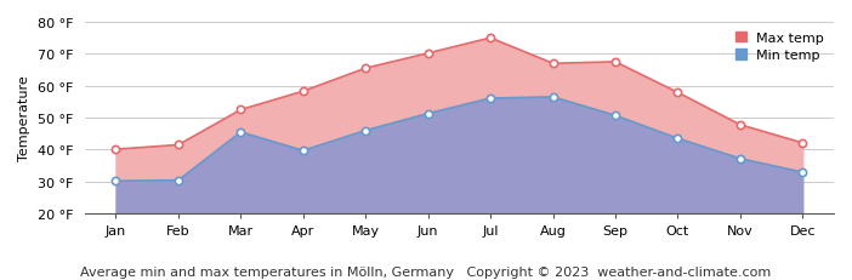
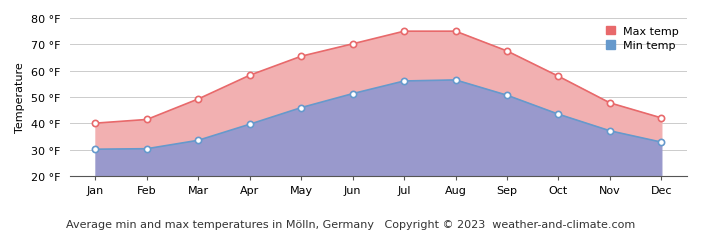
Max temp/Mar: 52.5 °F -> 49.3 °F
Min temp/Mar: 45.5 °F -> 33.6 °F
Max temp/Aug: 67.0 °F -> 75.0 °F
